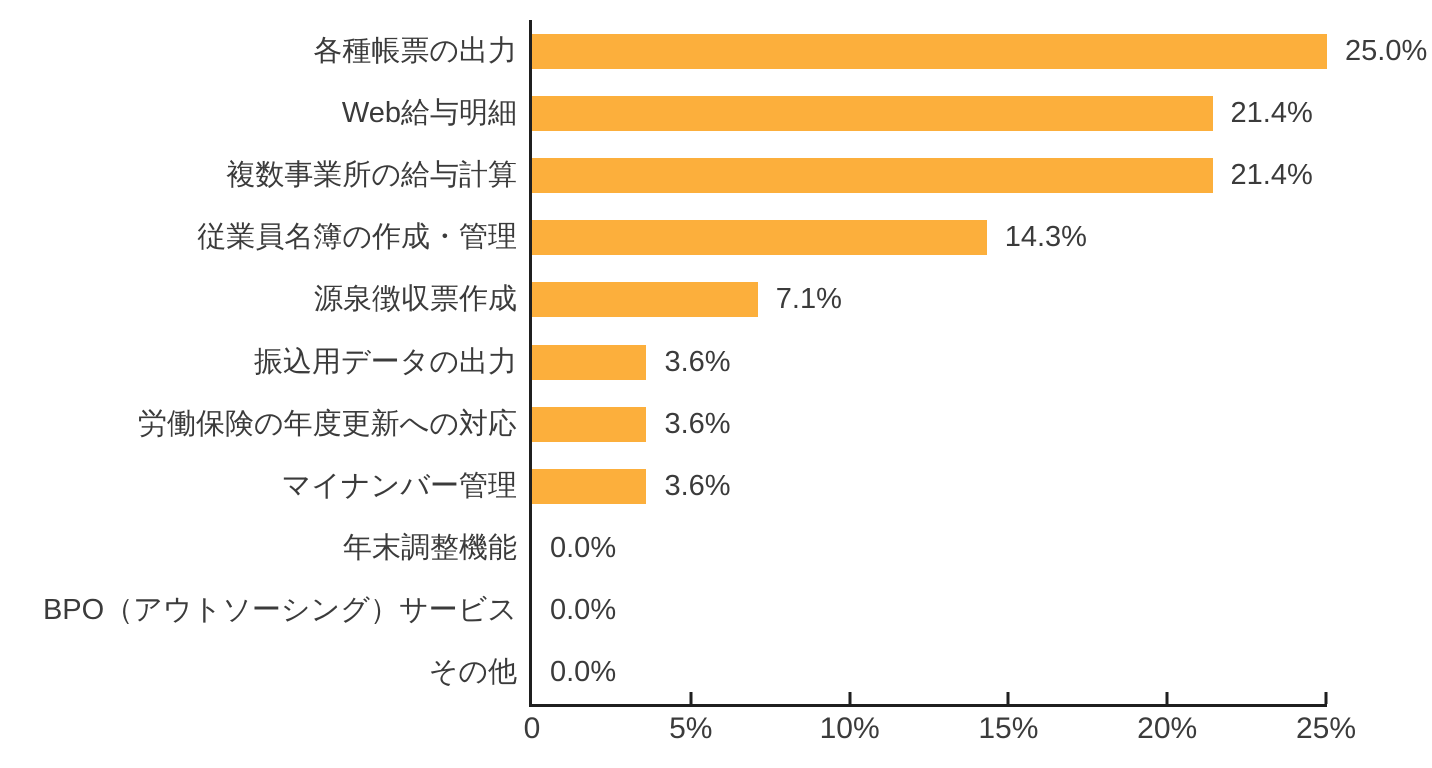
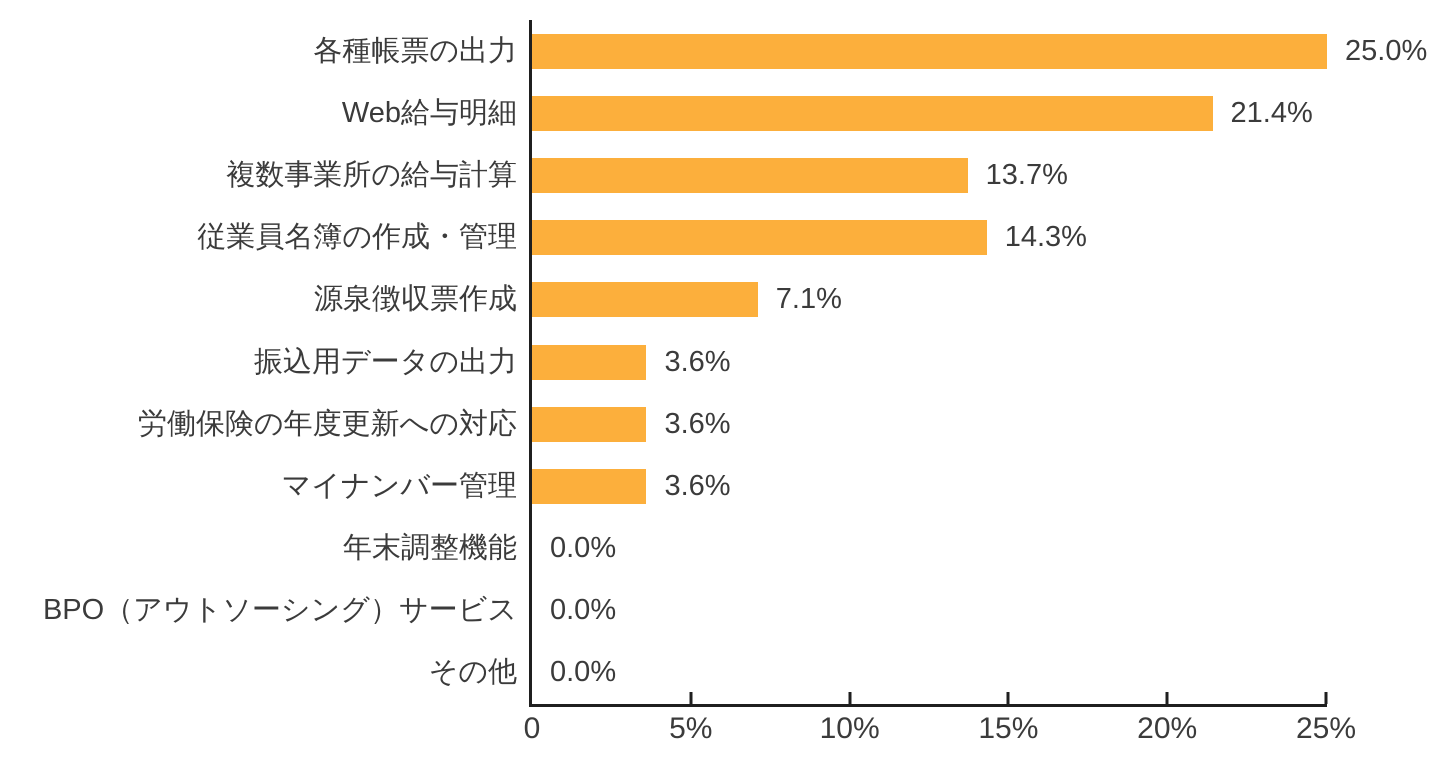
複数事業所の給与計算: 21.4% -> 13.7%
